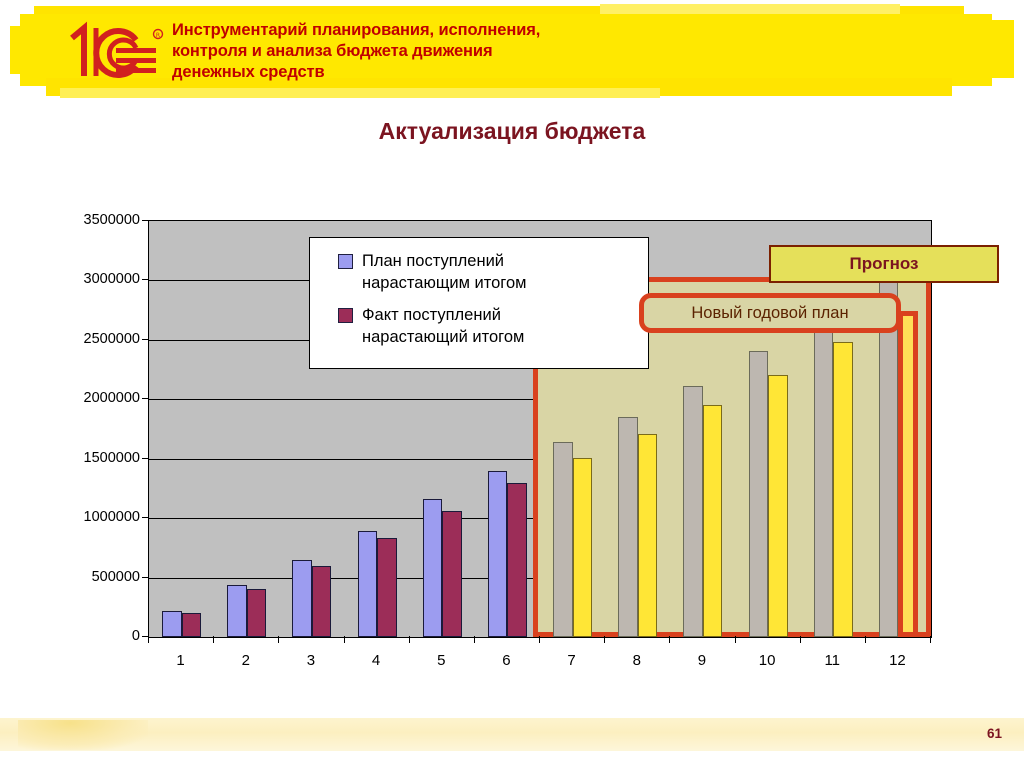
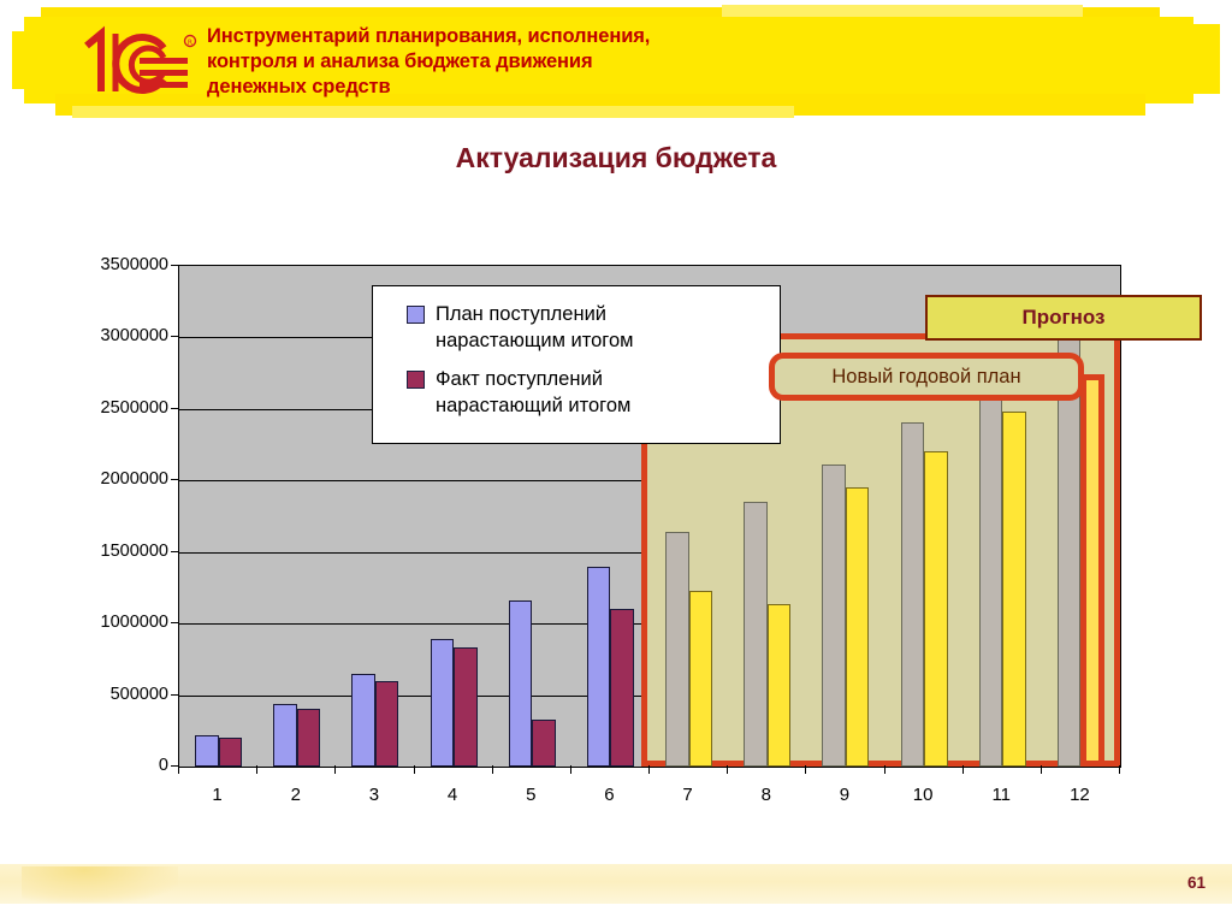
Факт поступлений нарастающий итогом/5: 1060000 -> 330000
Факт поступлений нарастающий итогом/6: 1300000 -> 1100000
Новый годовой план/7: 1510000 -> 1230000
Новый годовой план/8: 1700000 -> 1140000
